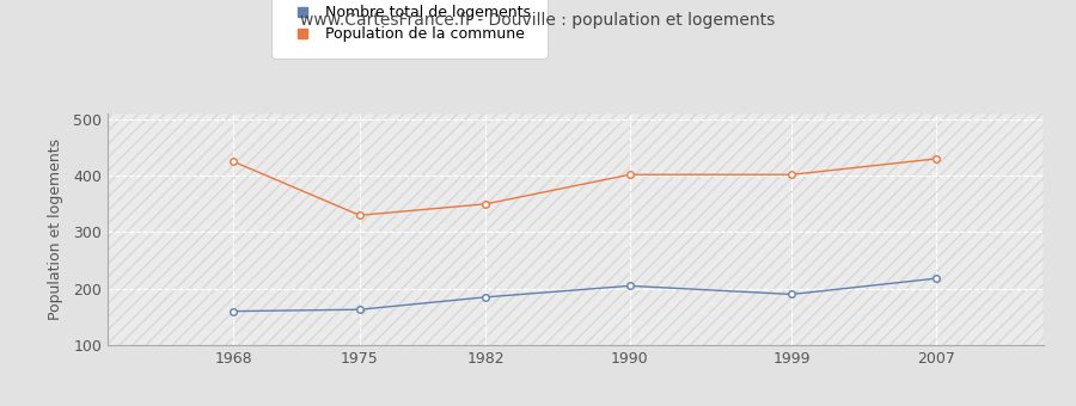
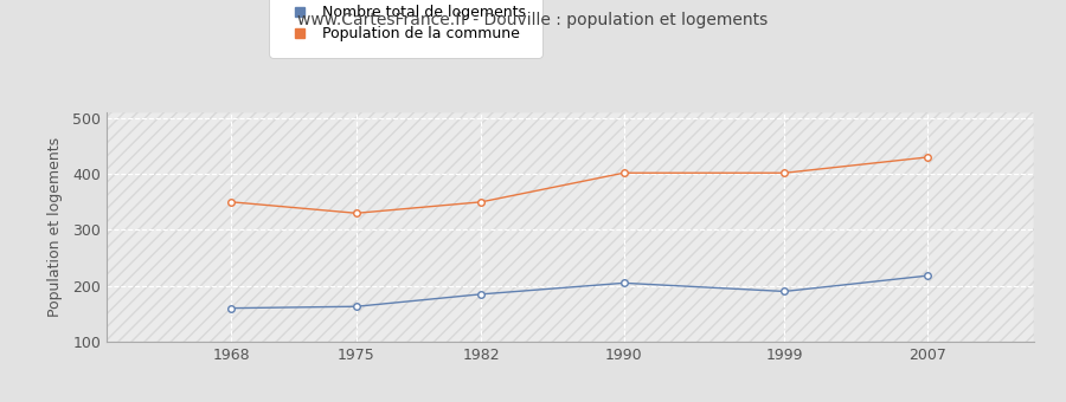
Population de la commune/1968: 425 -> 350
